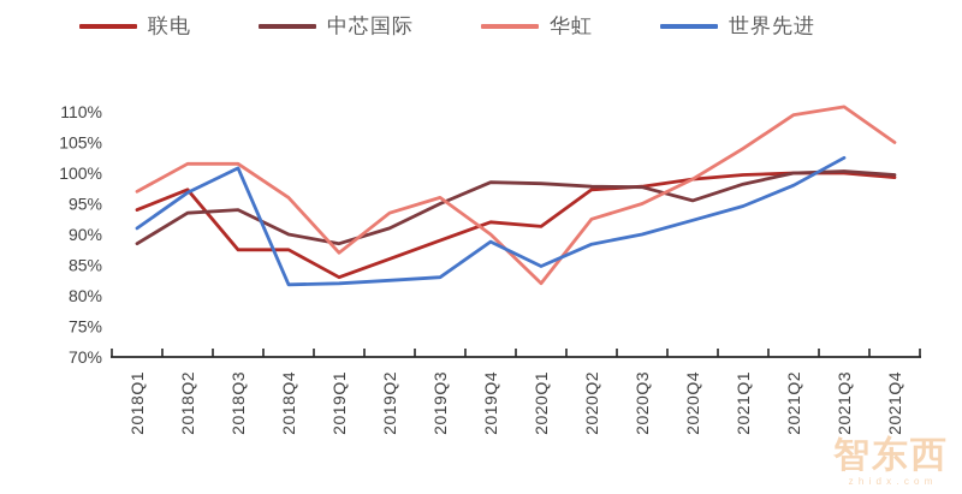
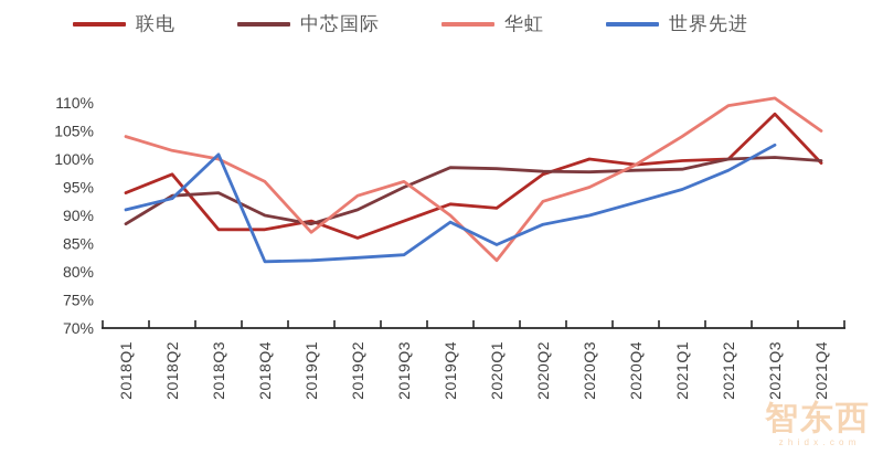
华虹/2018Q1: 97% -> 104%
世界先进/2018Q2: 97% -> 93%
华虹/2018Q3: 102% -> 100%
联电/2019Q1: 83% -> 89%
联电/2020Q3: 98% -> 100%
中芯国际/2020Q4: 96% -> 98%
联电/2021Q3: 100% -> 108%
